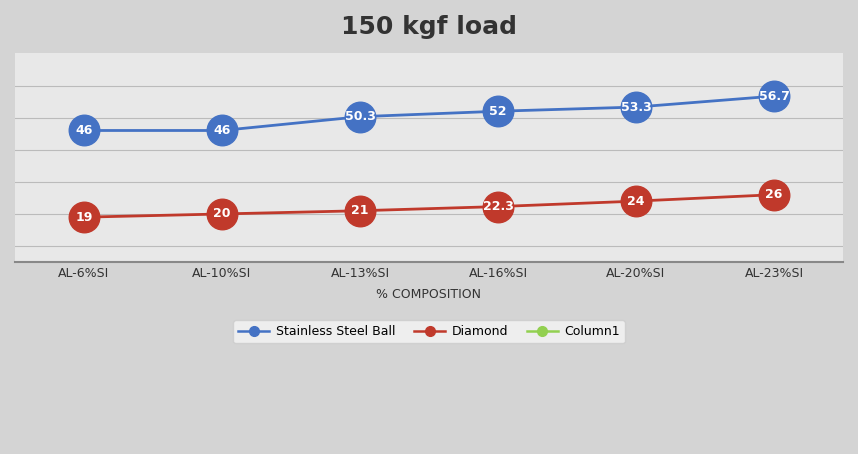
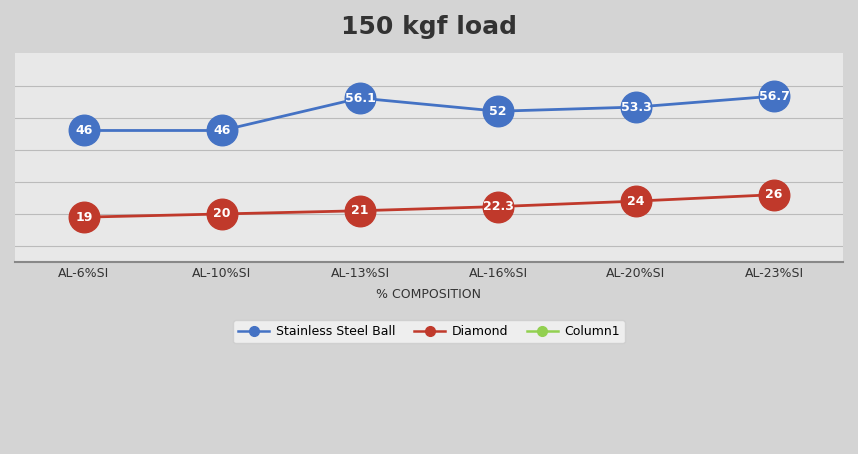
Stainless Steel Ball/AL-13%SI: 50.3 -> 56.1
